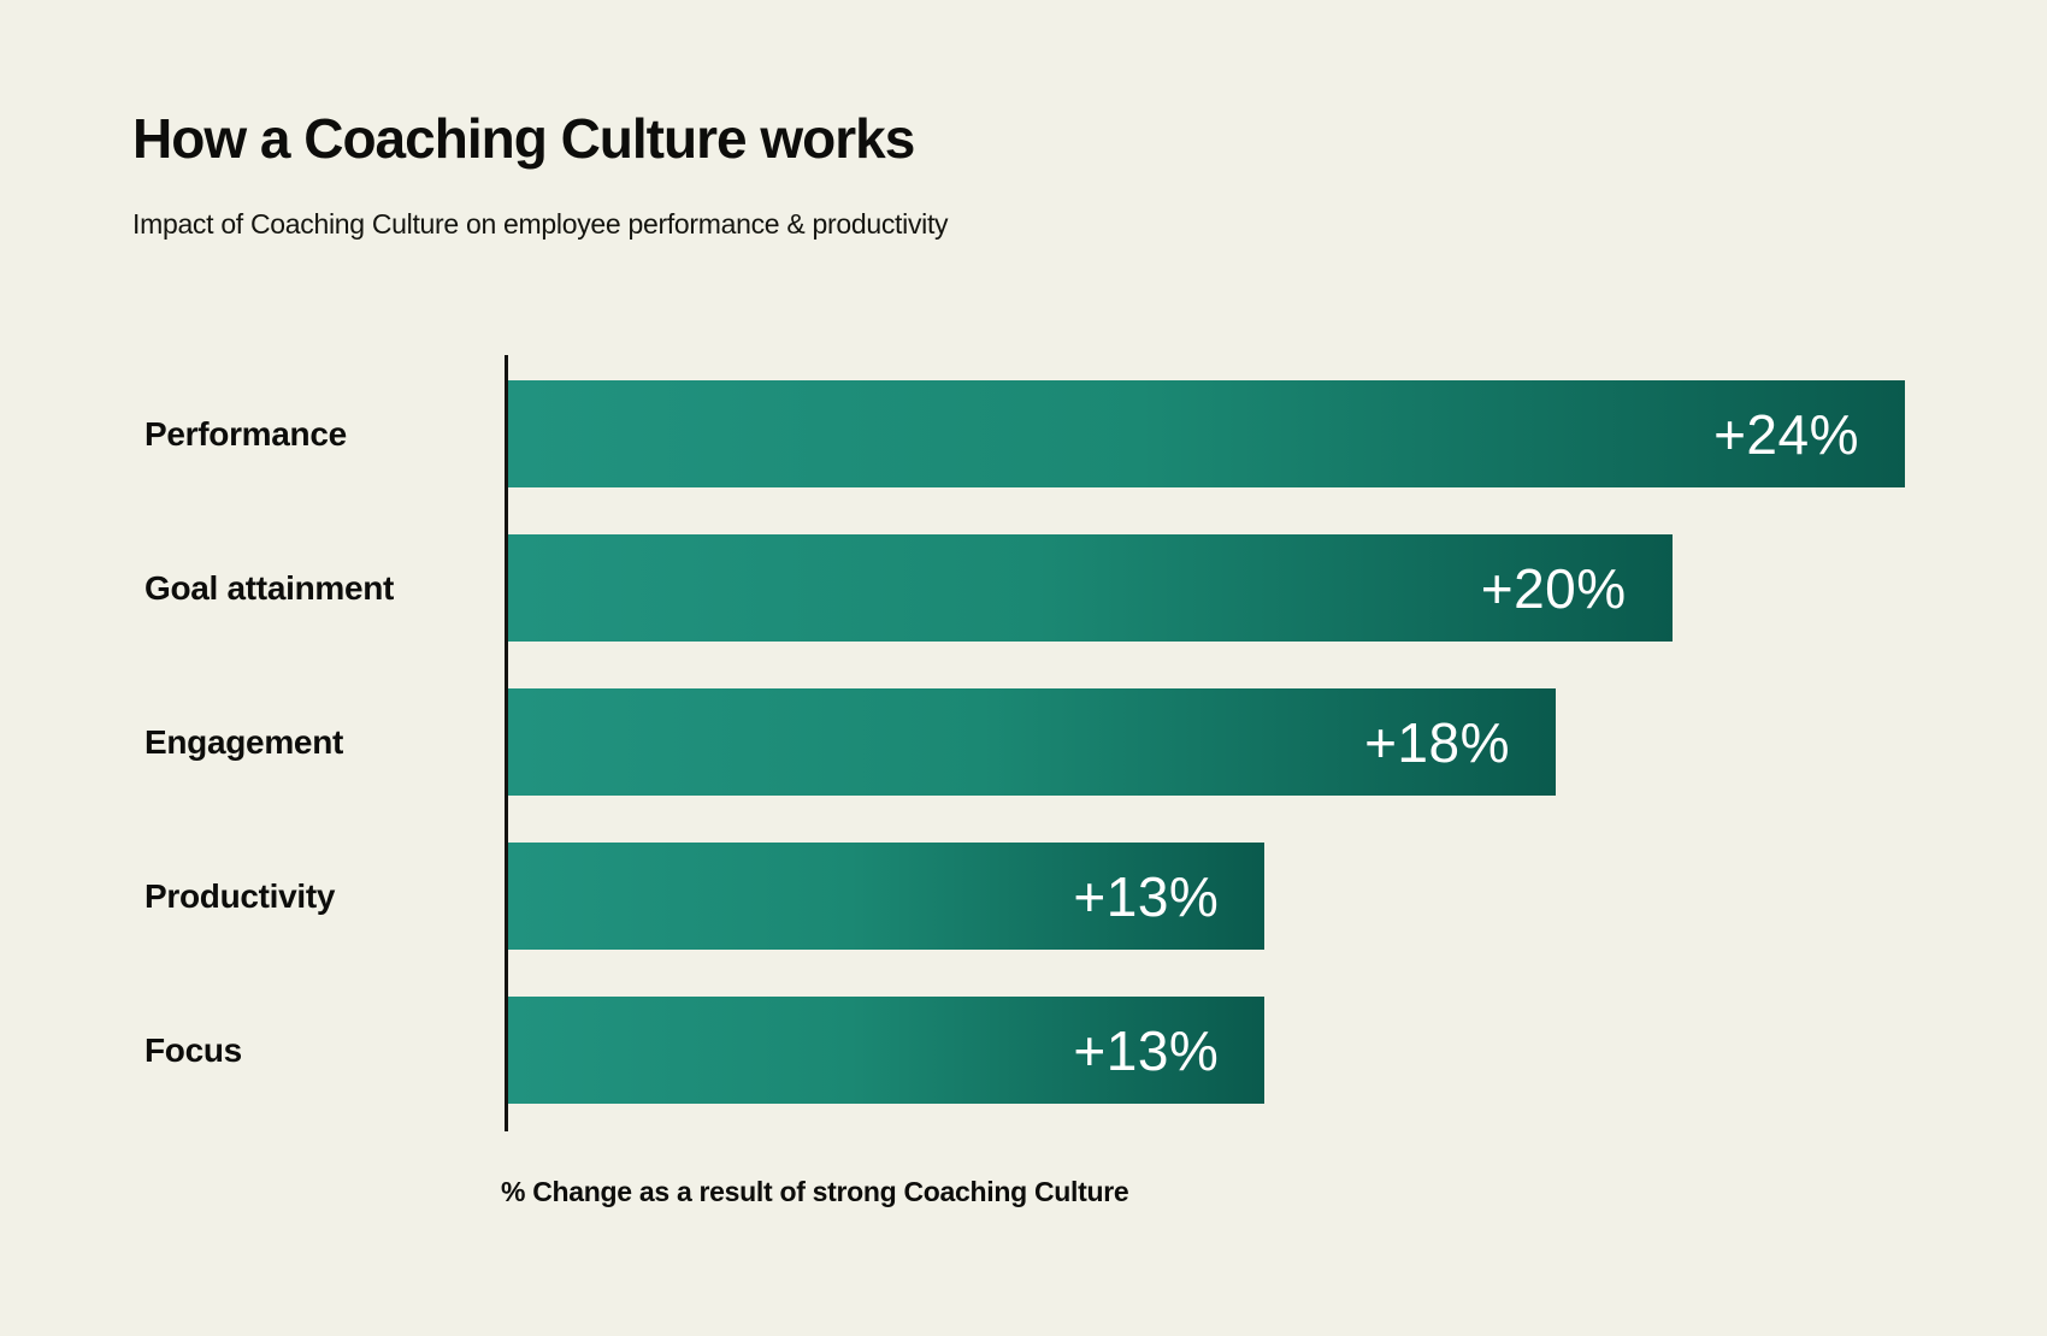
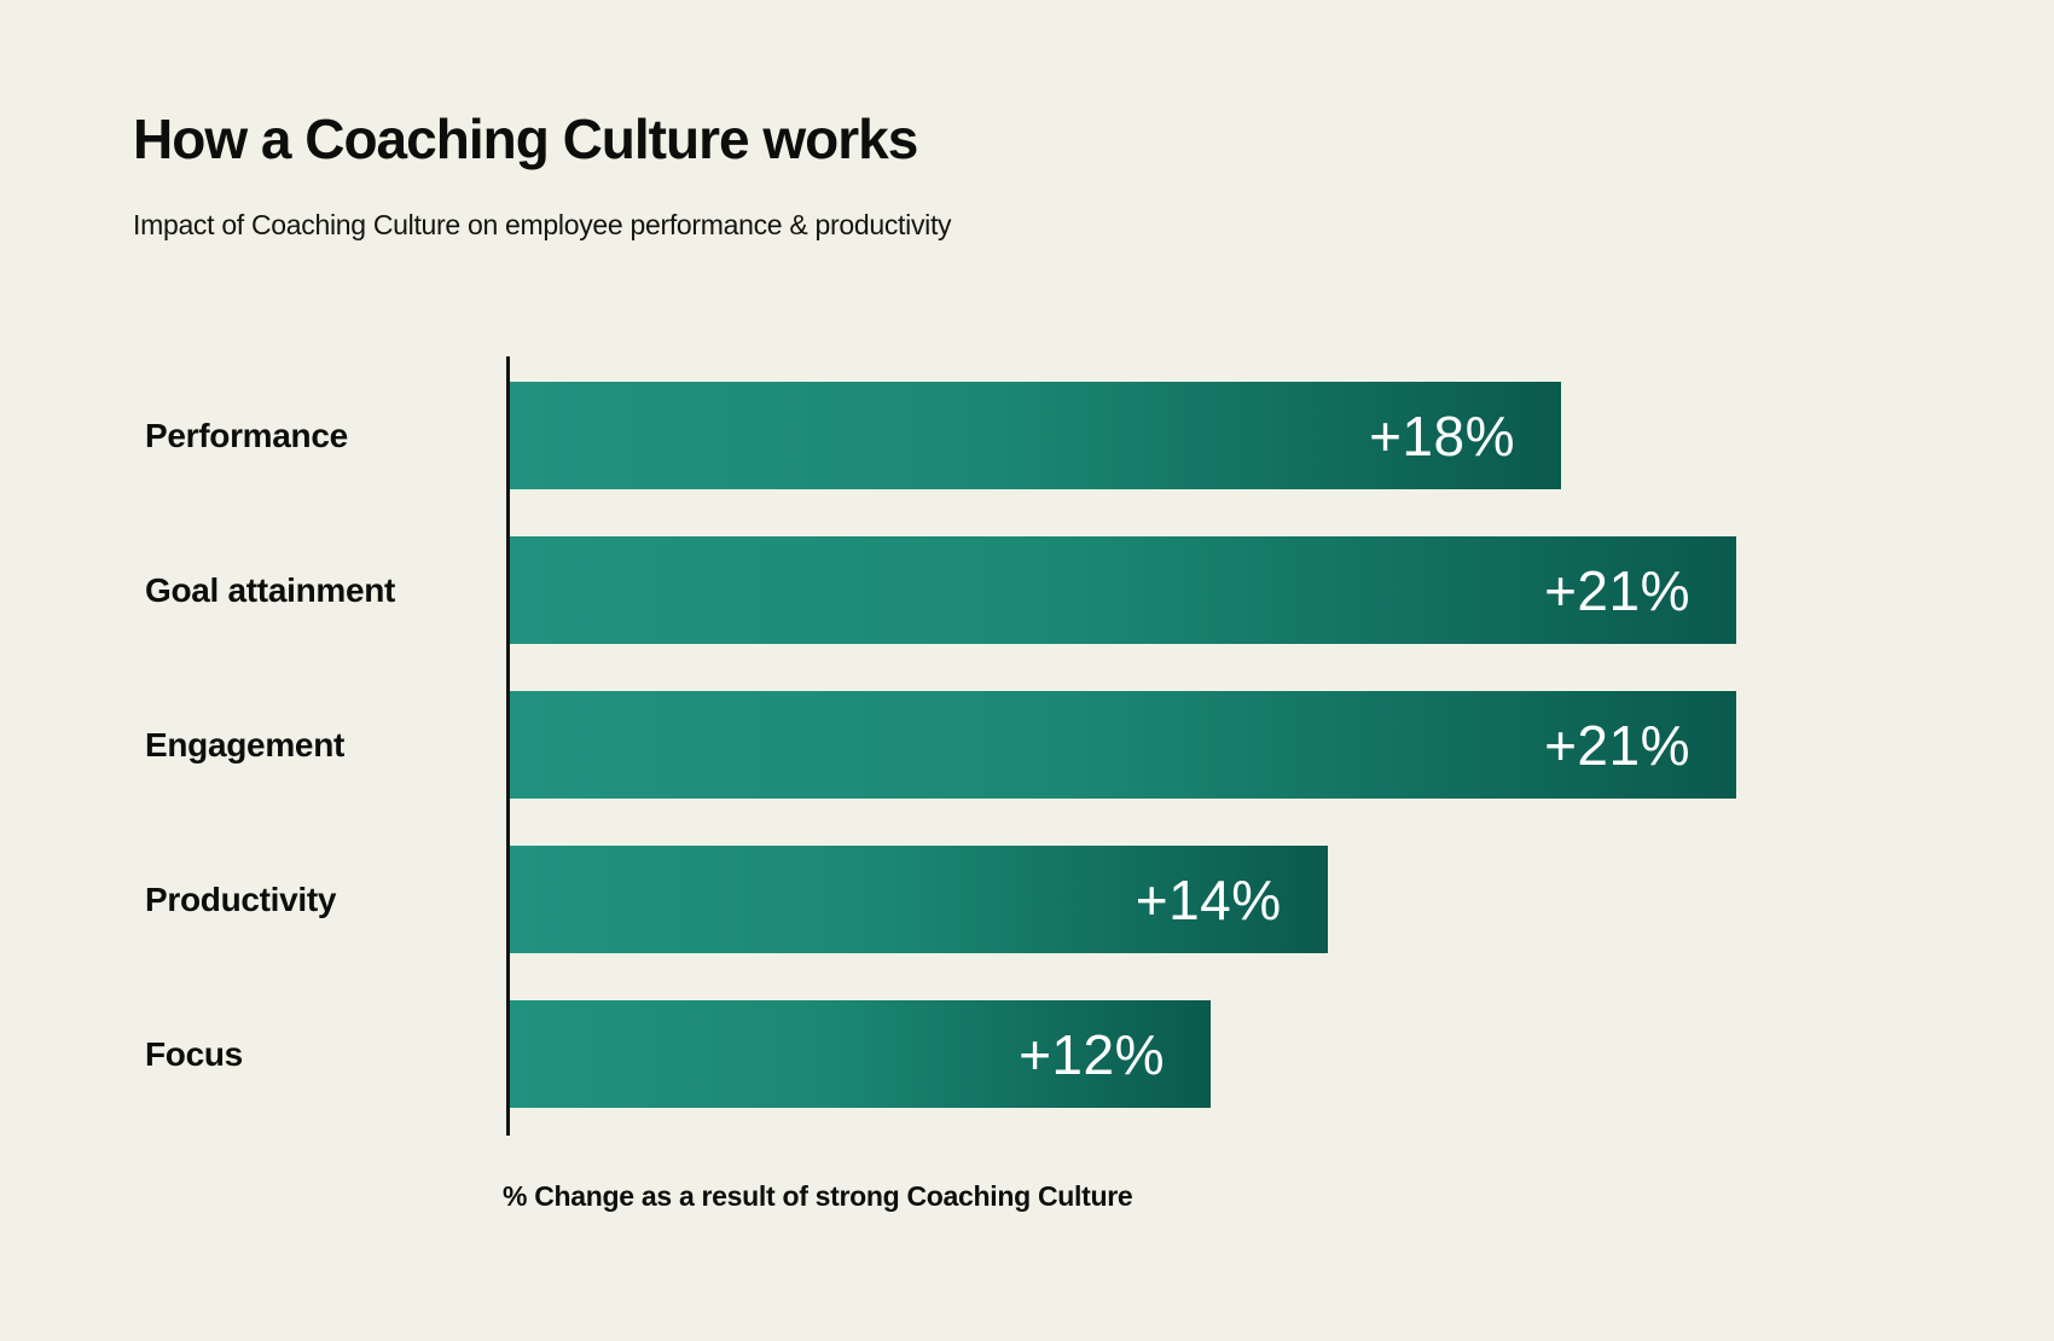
Performance: +24% -> +18%
Goal attainment: +20% -> +21%
Engagement: +18% -> +21%
Productivity: +13% -> +14%
Focus: +13% -> +12%
